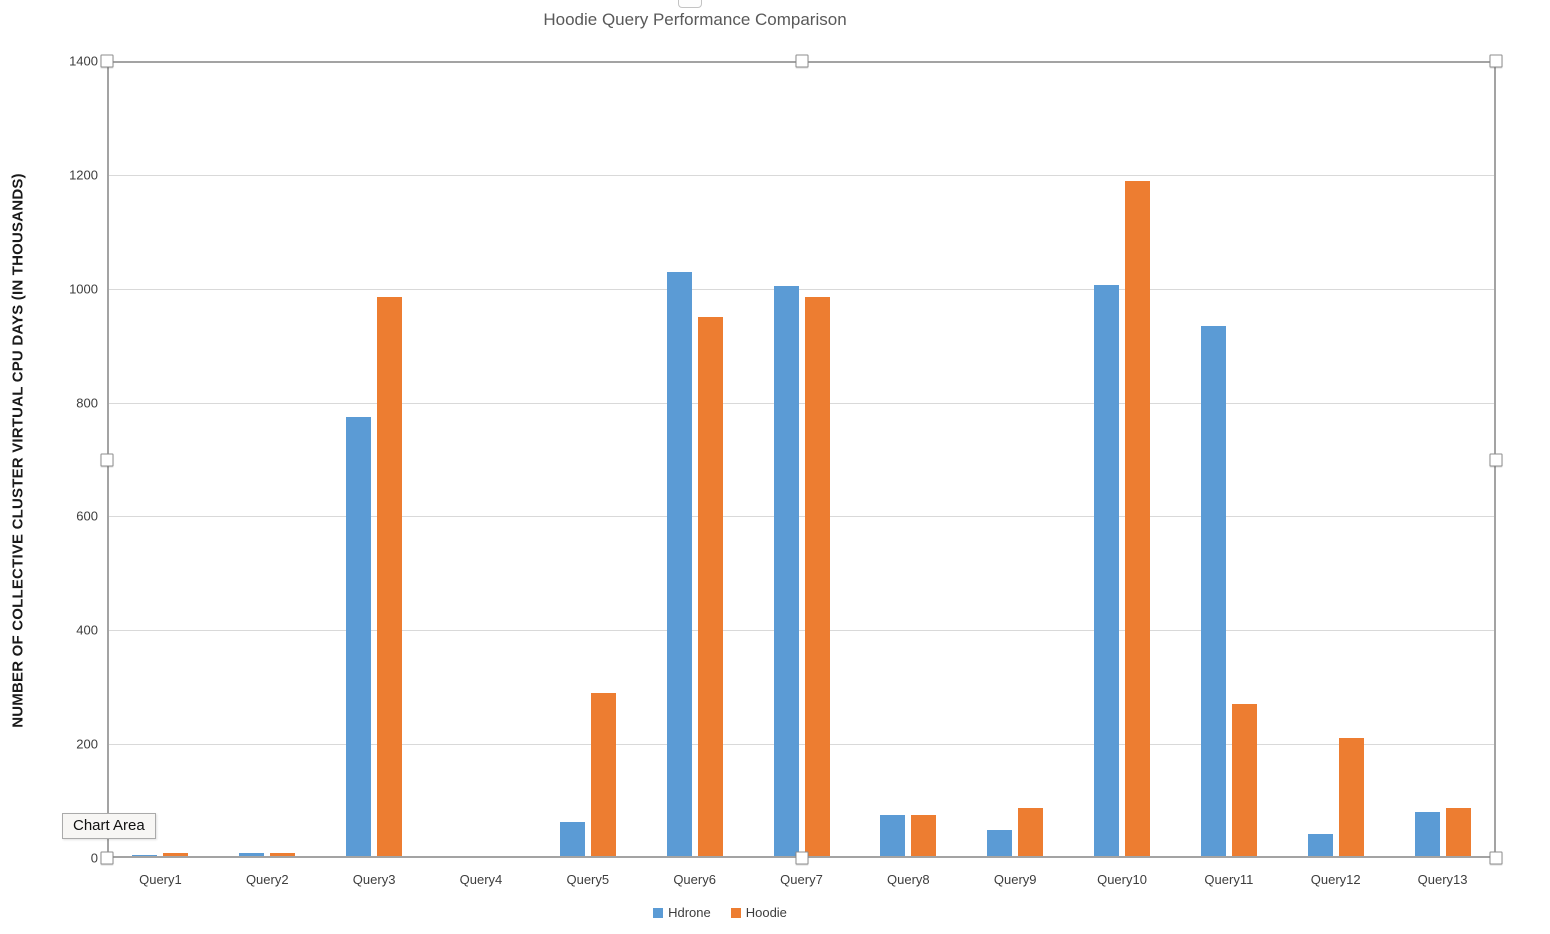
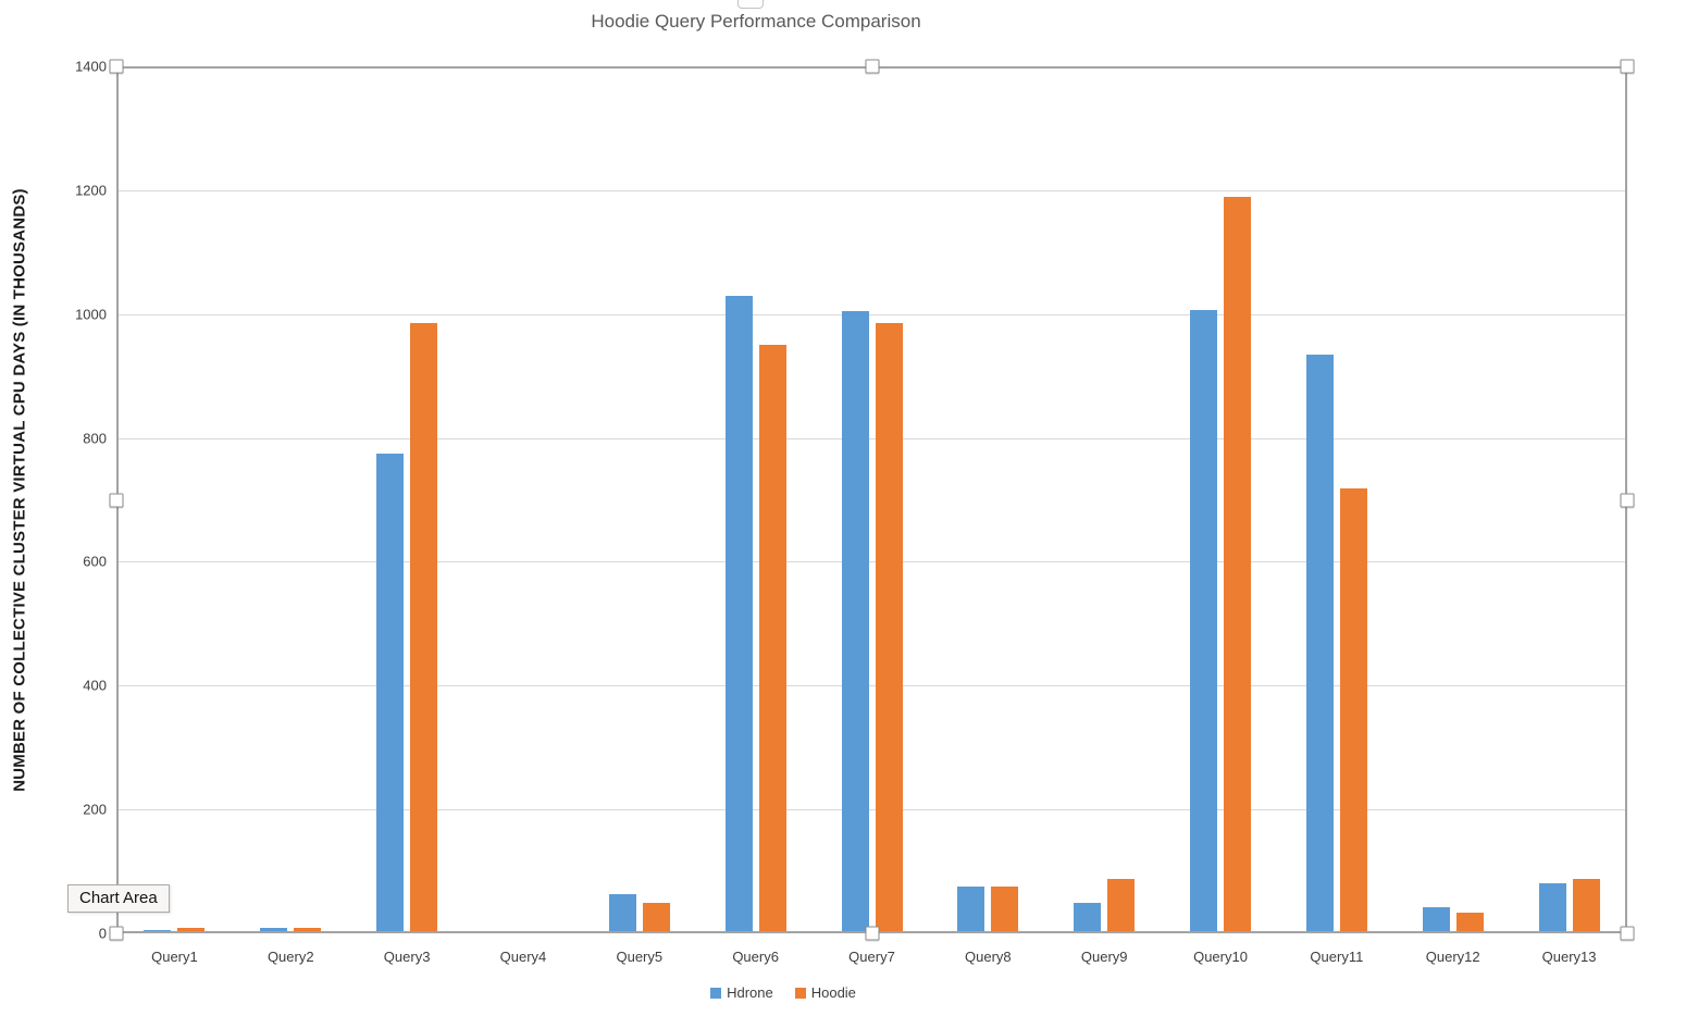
Hoodie/Query5: 290 -> 50
Hoodie/Query11: 270 -> 720
Hoodie/Query12: 210 -> 30
